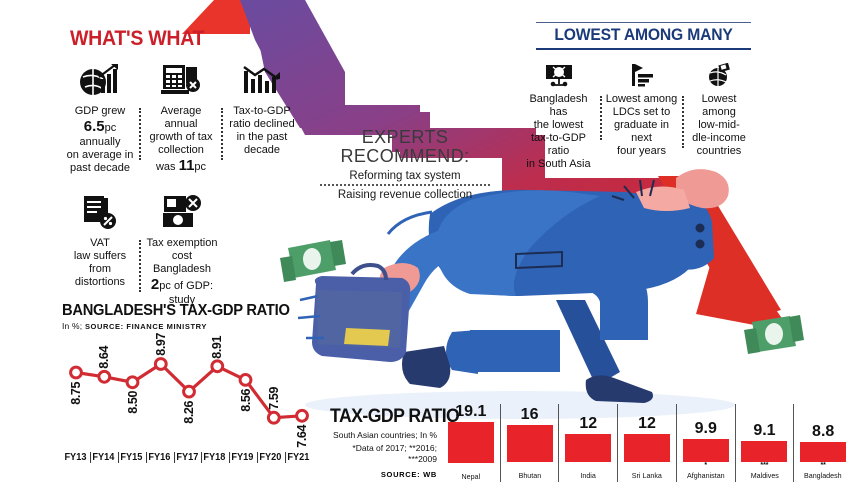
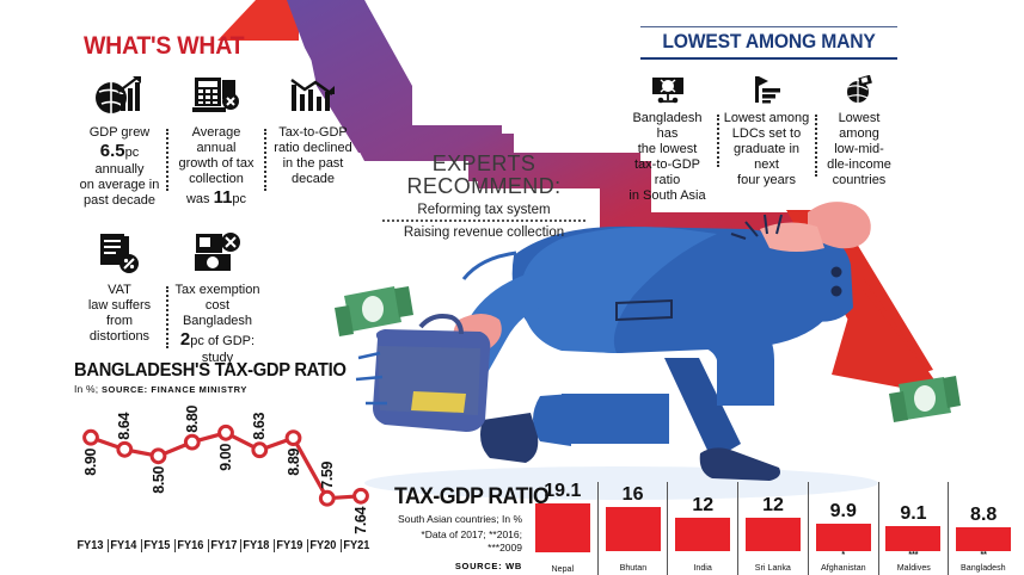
BANGLADESH'S TAX-GDP RATIO/FY13: 8.75 -> 8.90
BANGLADESH'S TAX-GDP RATIO/FY16: 8.97 -> 8.80
BANGLADESH'S TAX-GDP RATIO/FY17: 8.26 -> 9.00
BANGLADESH'S TAX-GDP RATIO/FY18: 8.91 -> 8.63
BANGLADESH'S TAX-GDP RATIO/FY19: 8.56 -> 8.89
